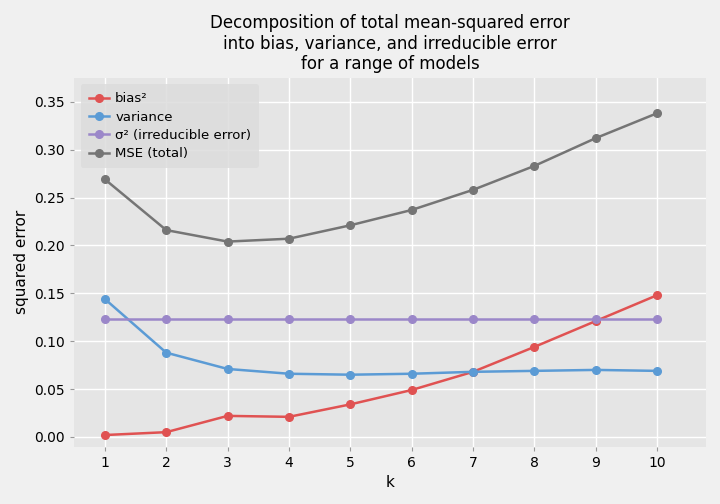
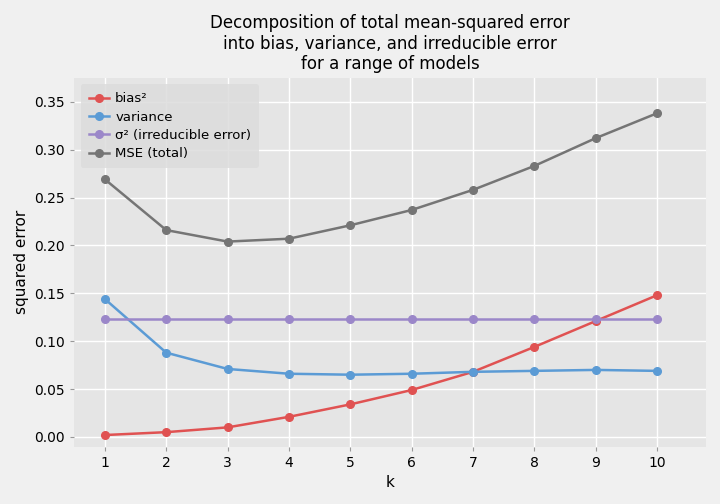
bias²/3: 0.022 -> 0.010
